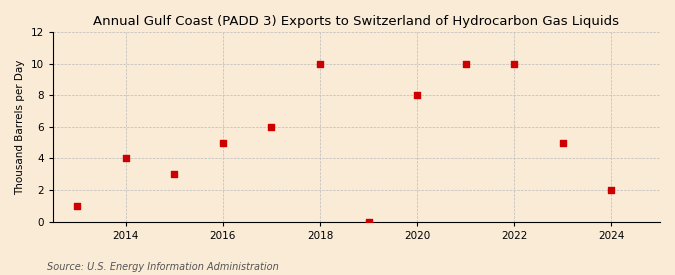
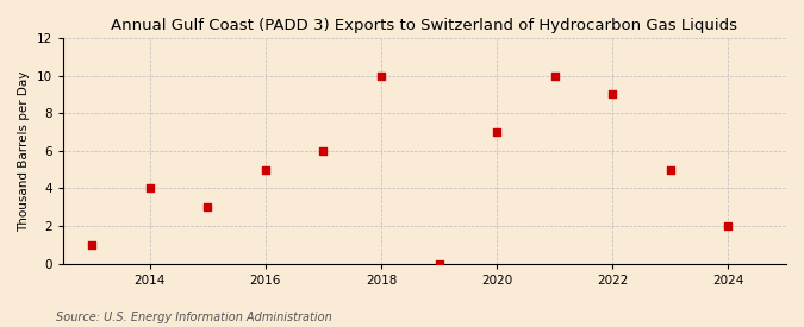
2020: 8 -> 7
2022: 10 -> 9
